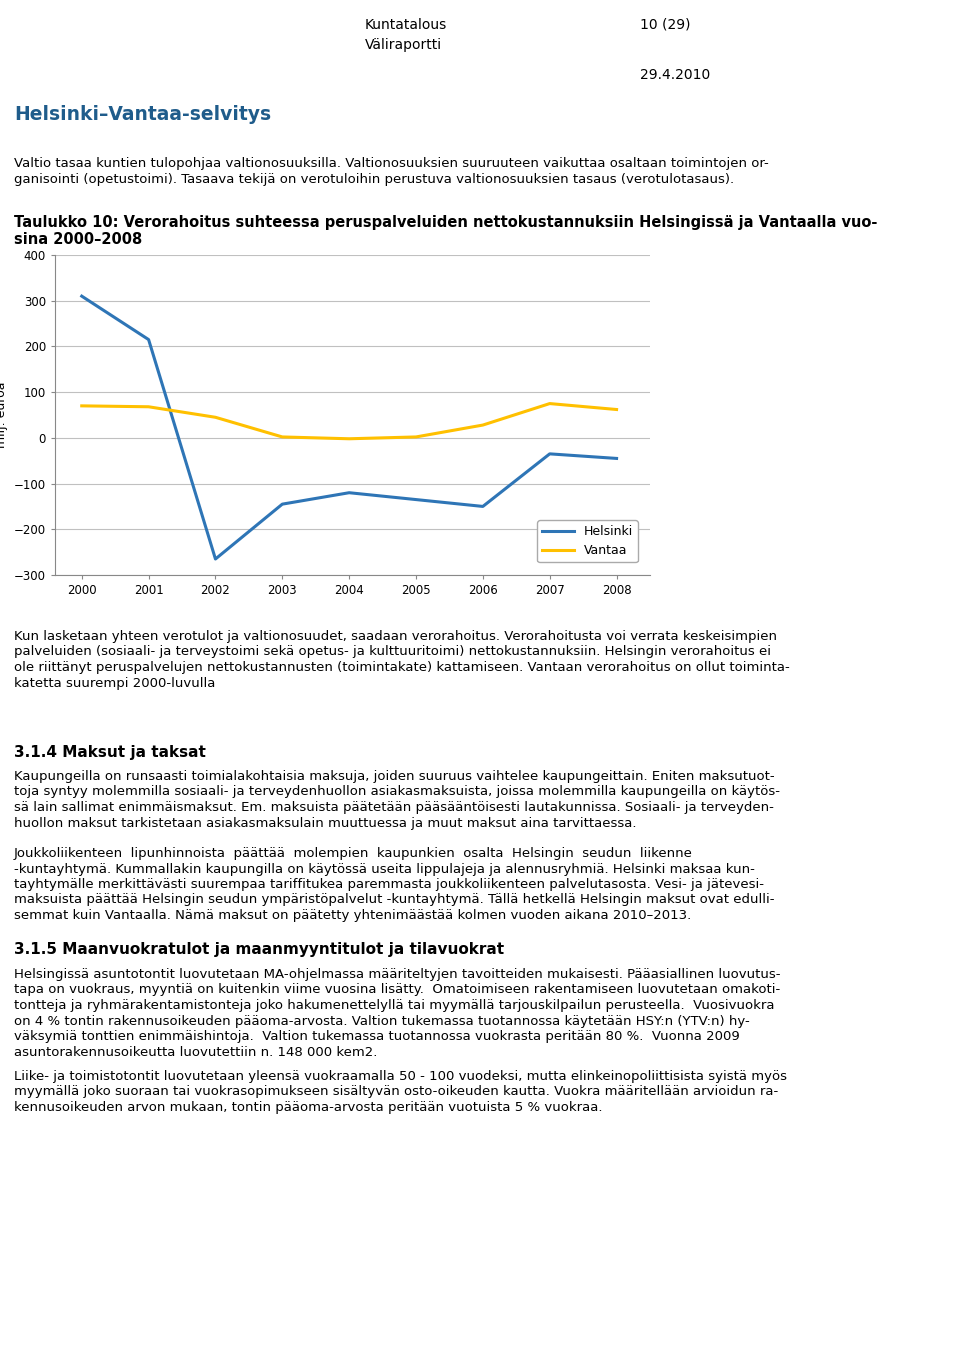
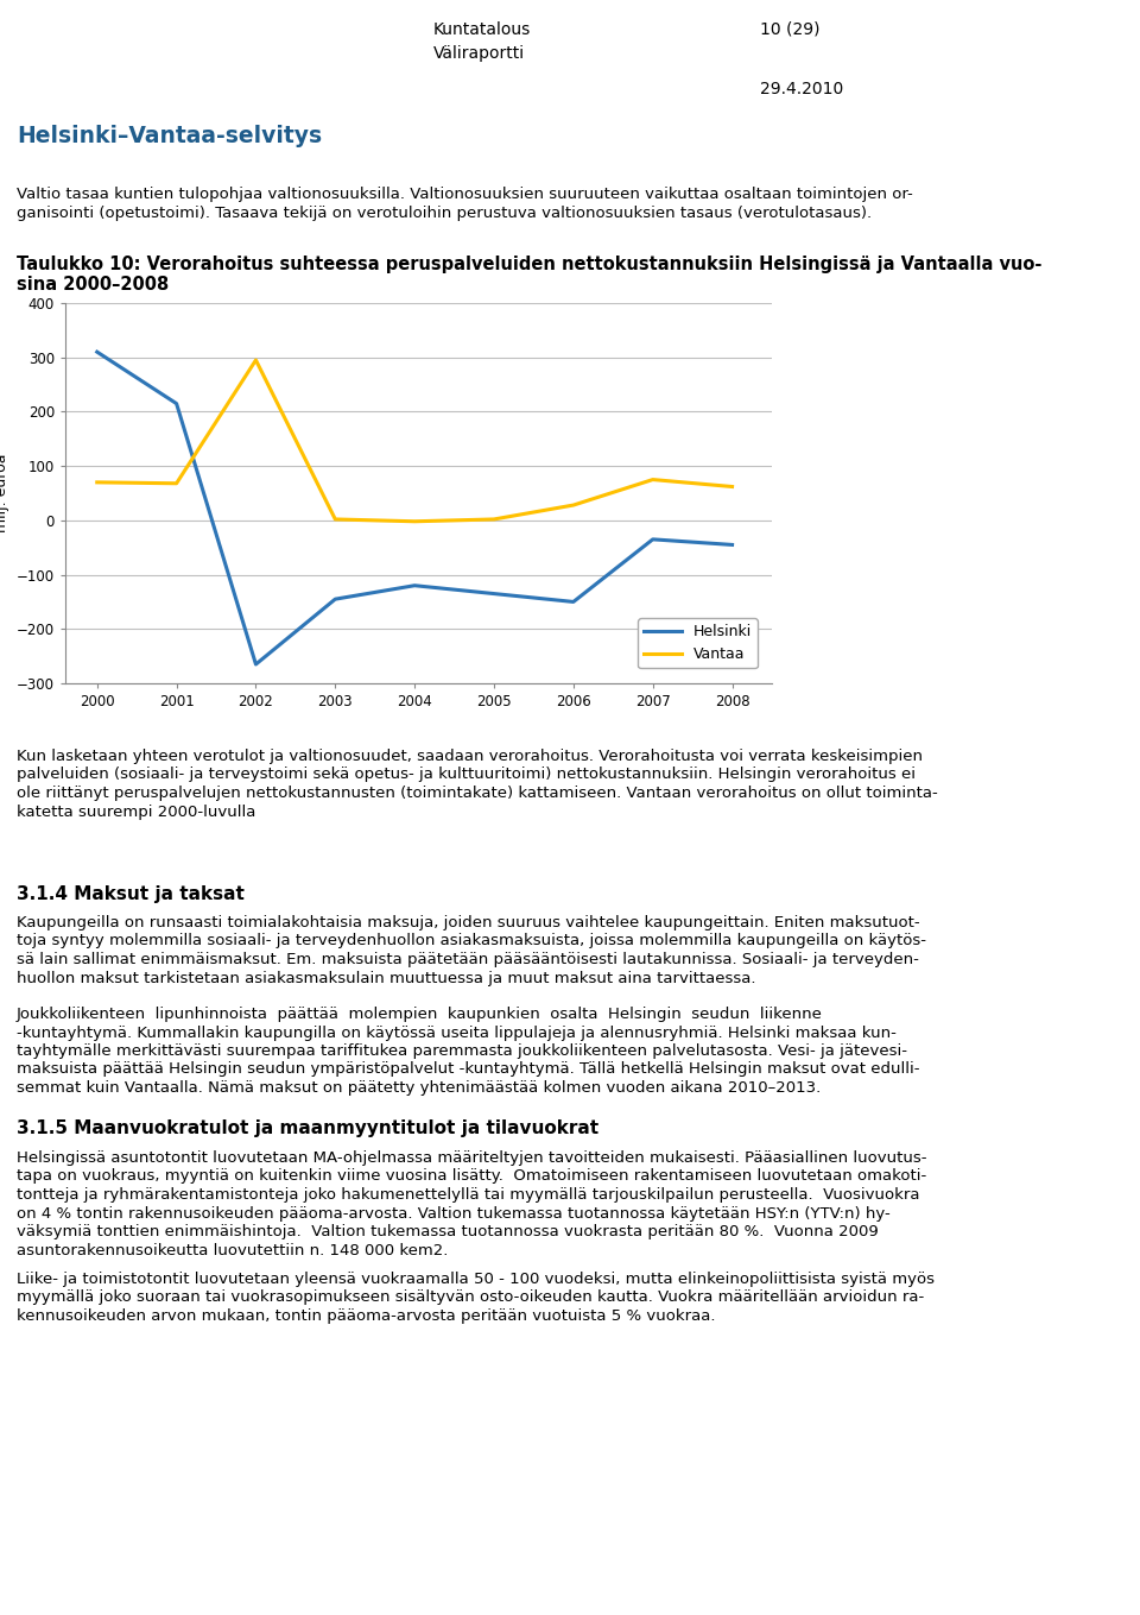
Vantaa/2002: 45 -> 295
